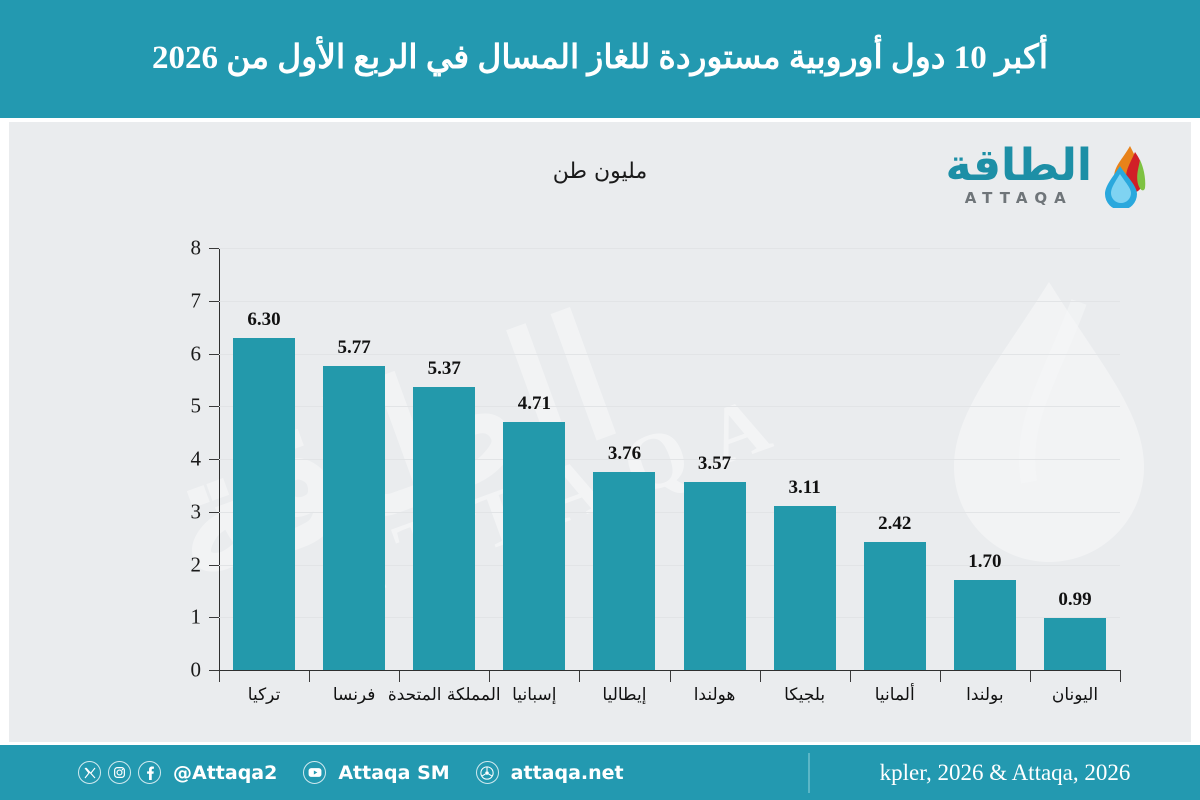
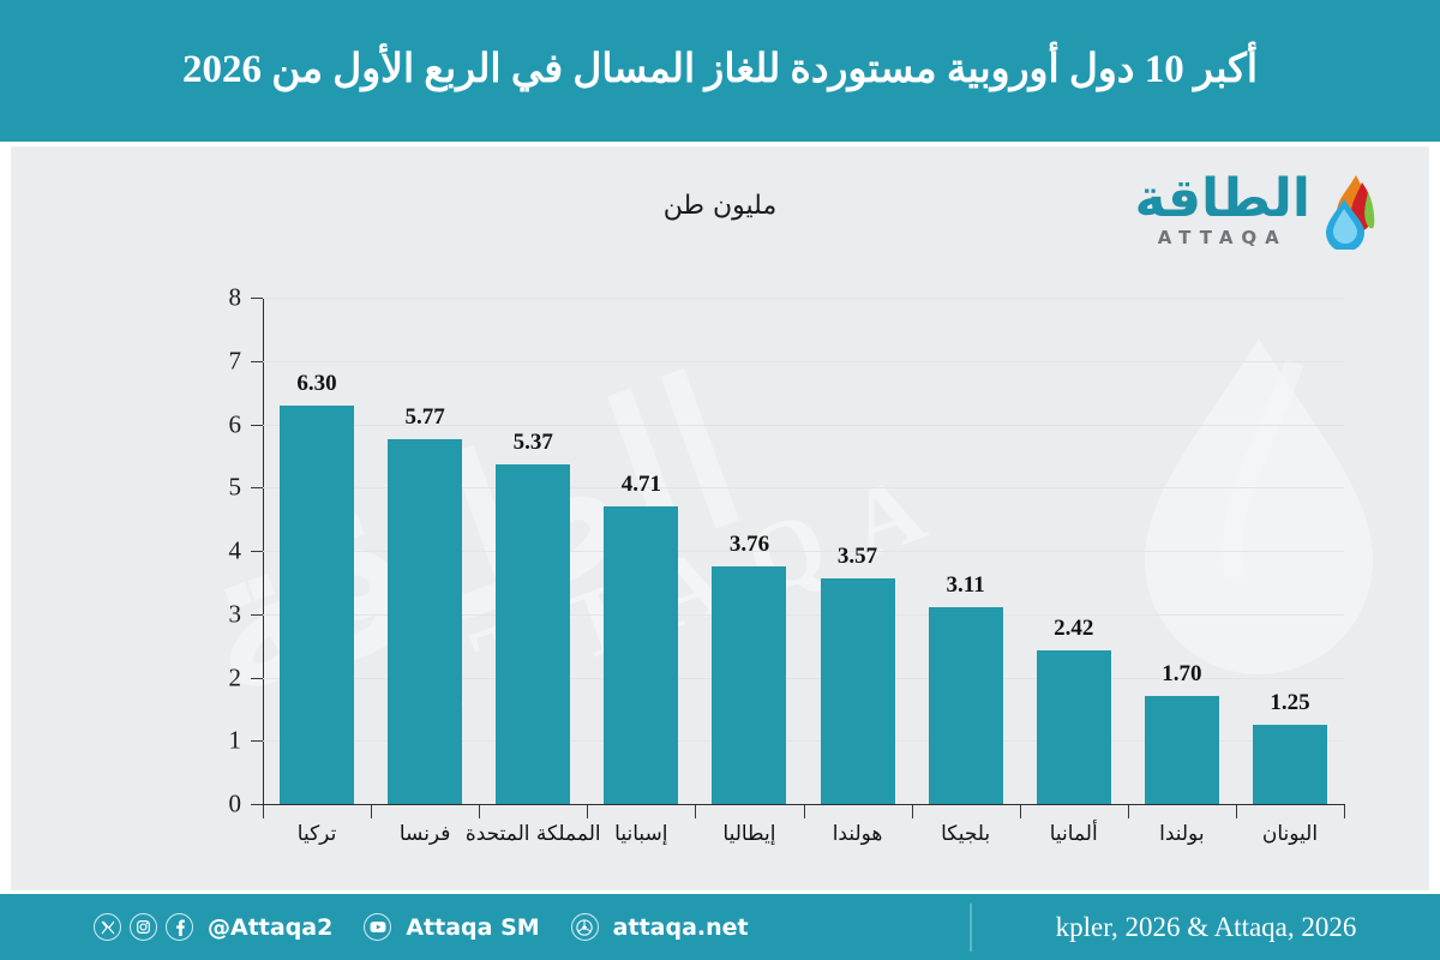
اليونان: 0.99 -> 1.25
